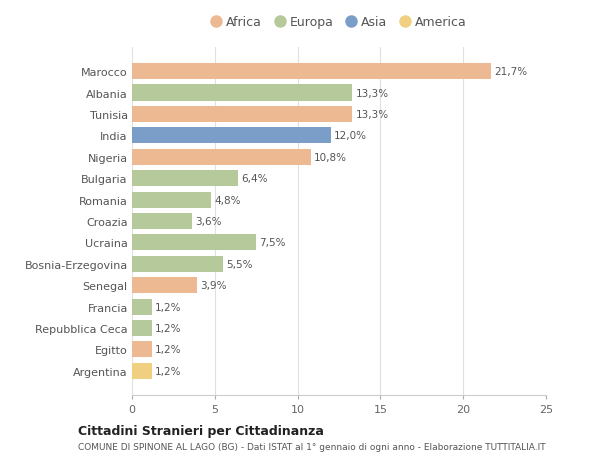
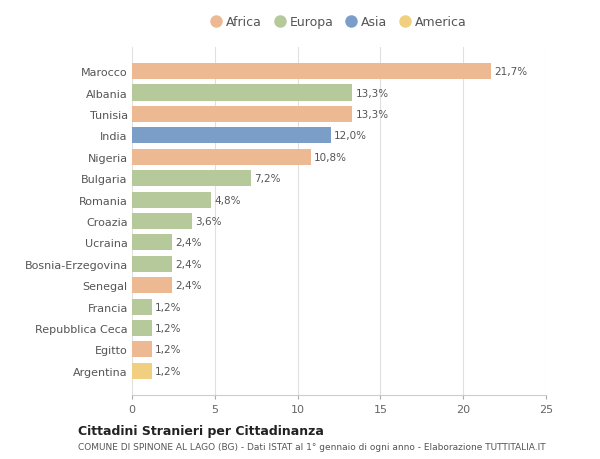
Bulgaria: 6,4% -> 7,2%
Ucraina: 7,5% -> 2,4%
Bosnia-Erzegovina: 5,5% -> 2,4%
Senegal: 3,9% -> 2,4%
